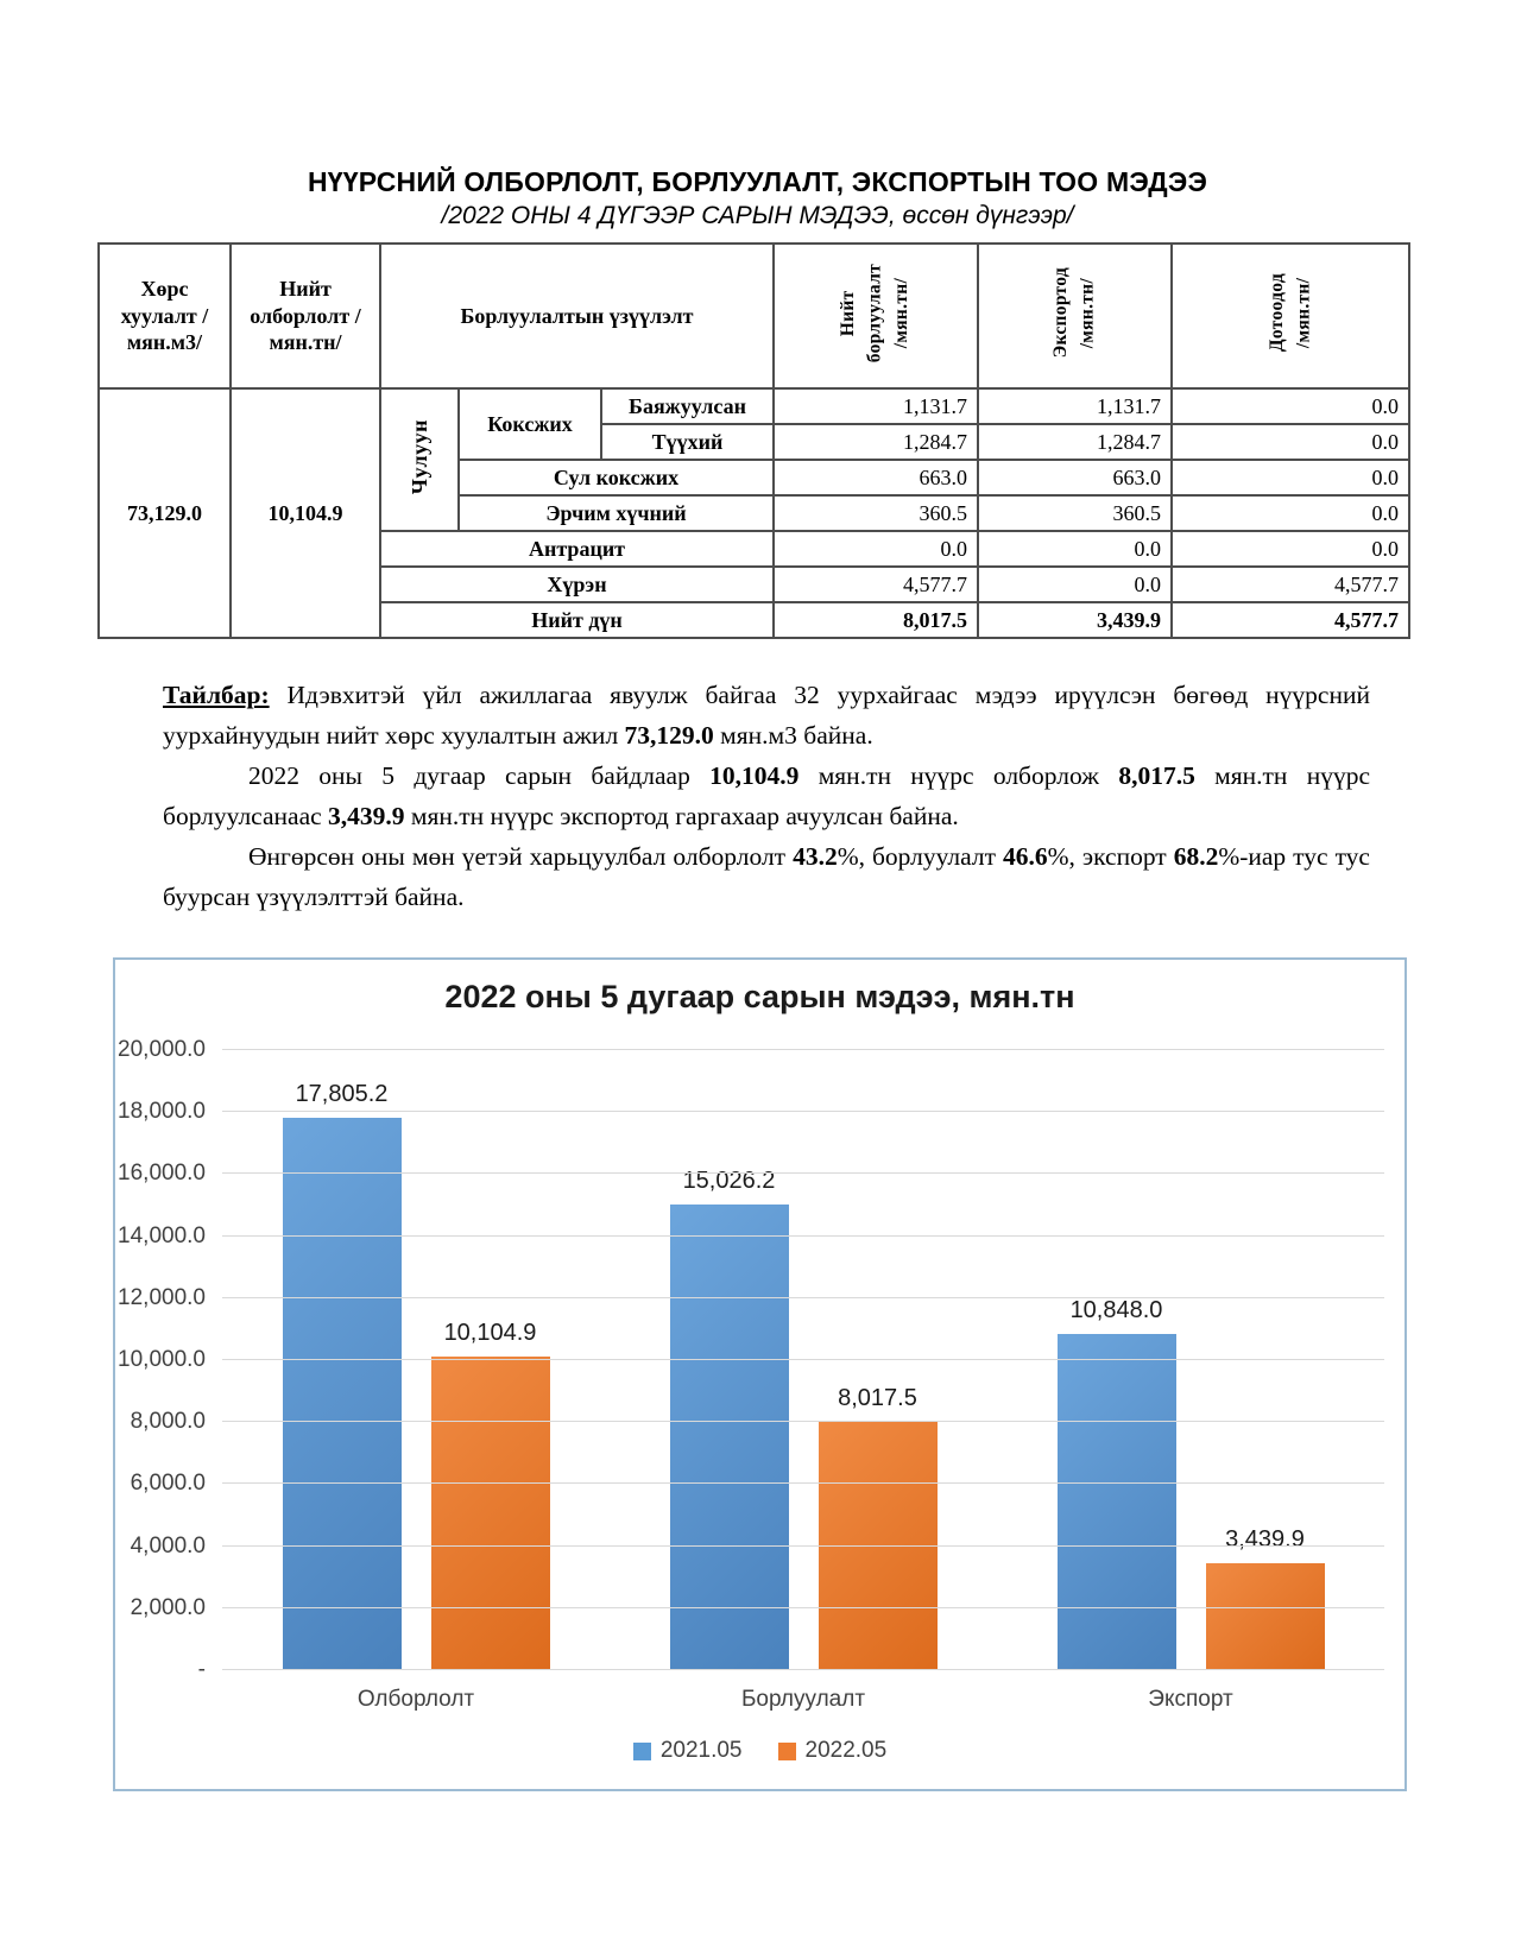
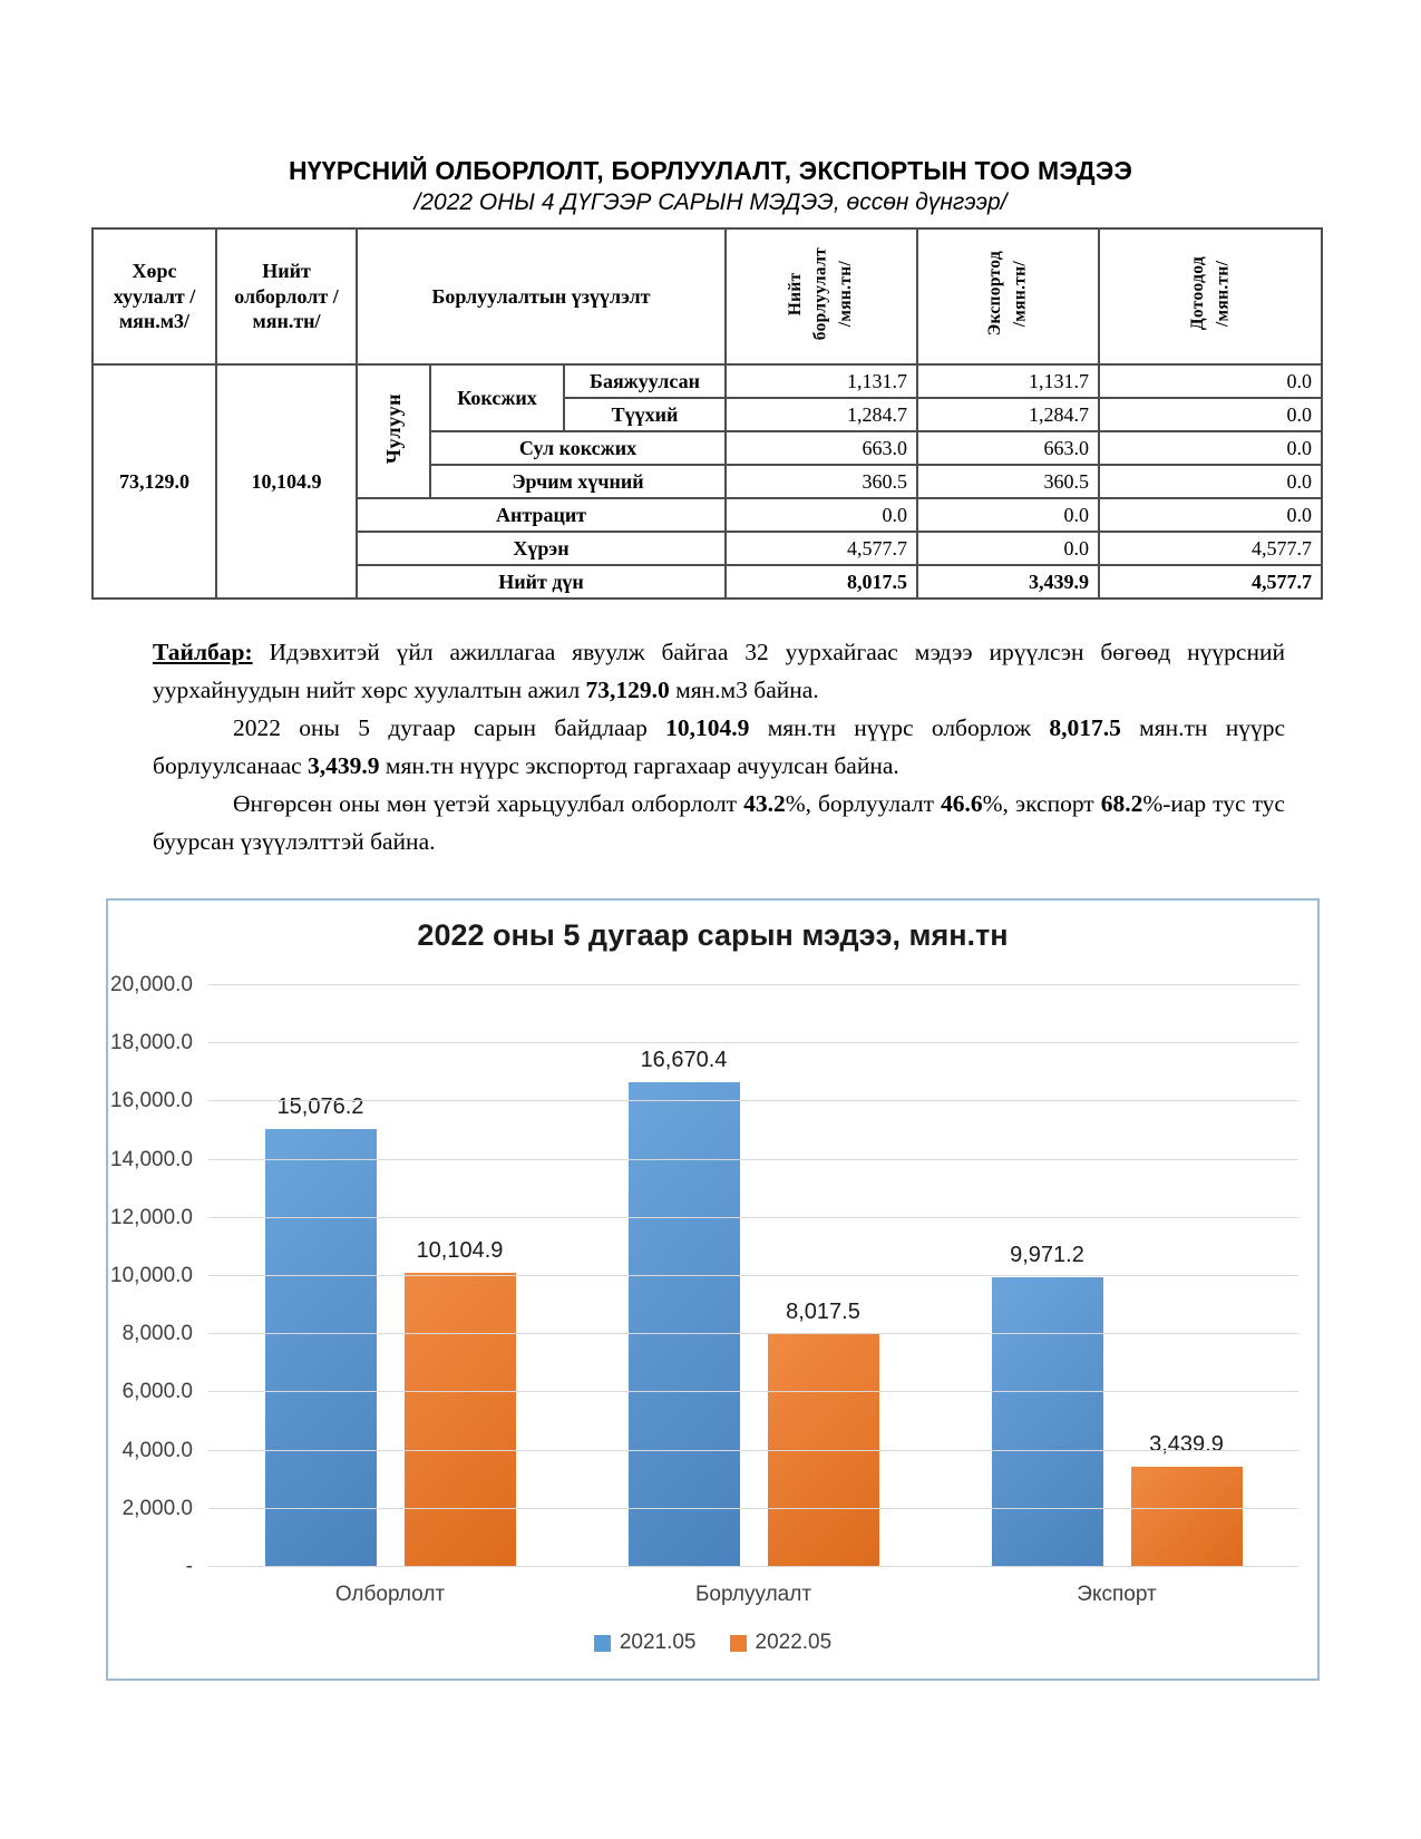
2021.05/Олборлолт: 17,805.2 -> 15,076.2
2021.05/Борлуулалт: 15,026.2 -> 16,670.4
2021.05/Экспорт: 10,848.0 -> 9,971.2
